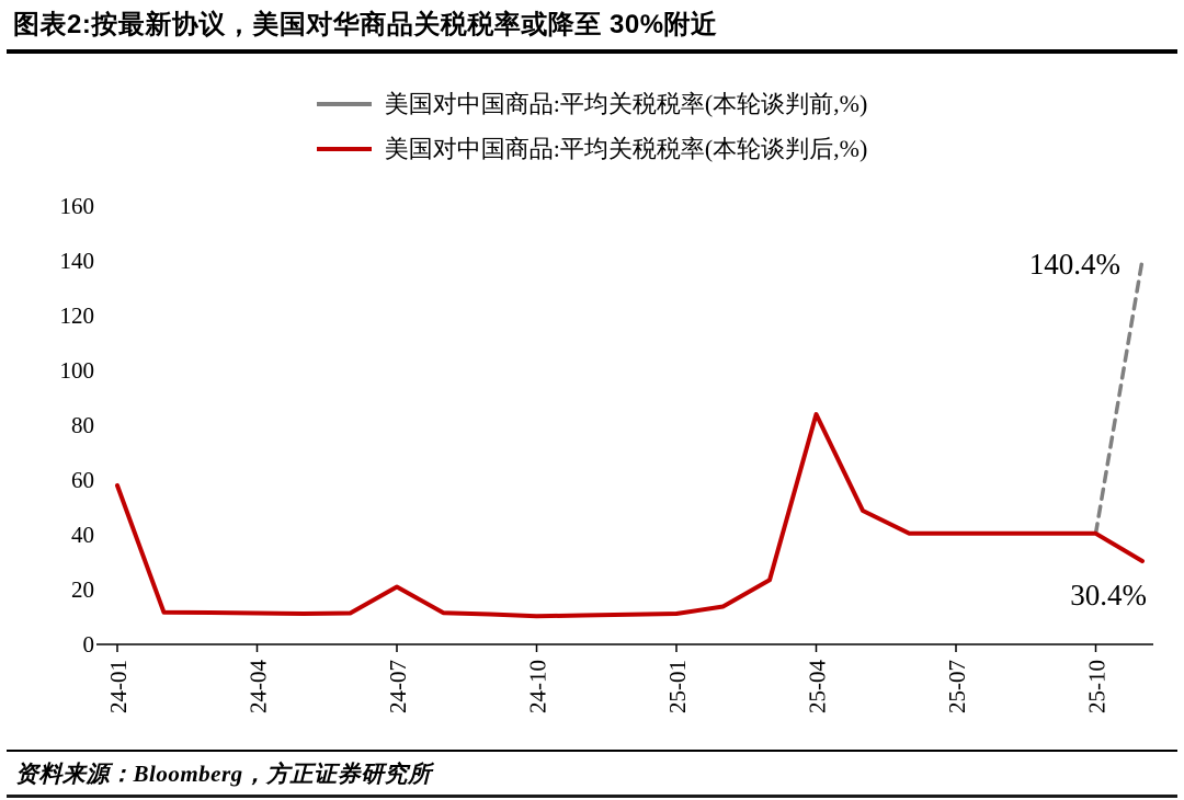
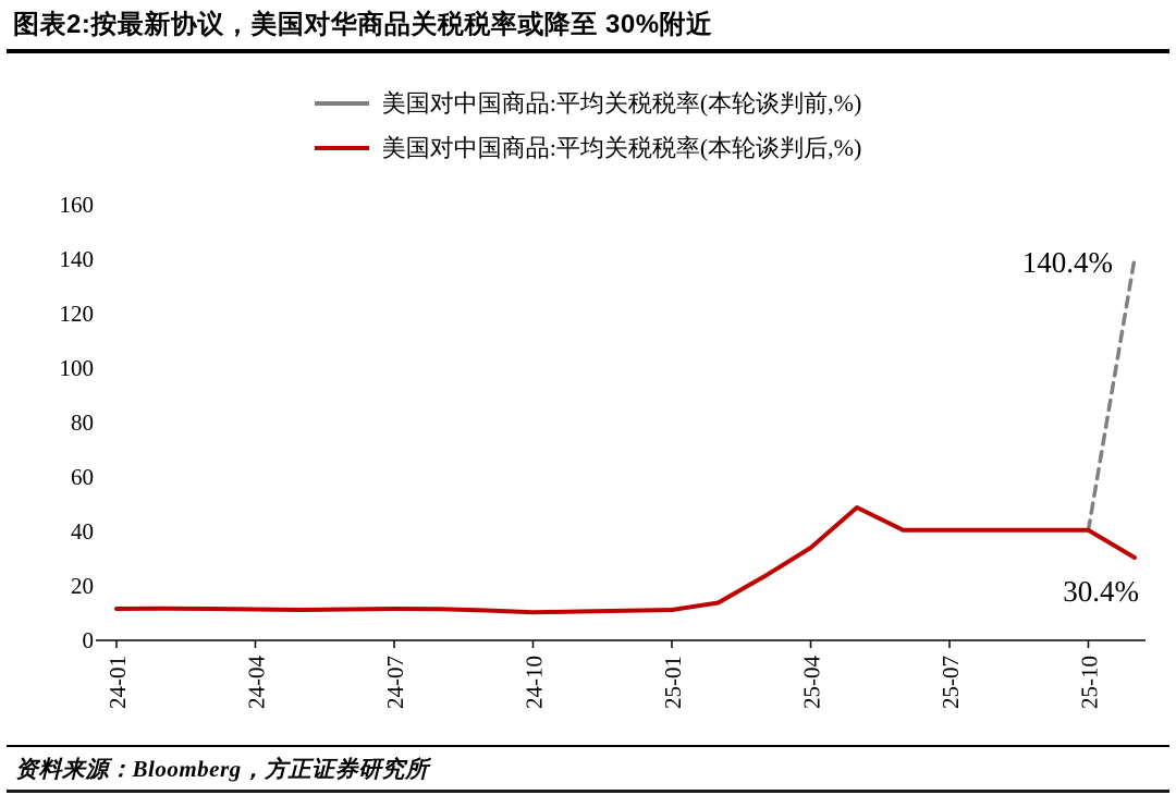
美国对中国商品:平均关税税率(本轮谈判后,%)/24-01: 58 -> 12
美国对中国商品:平均关税税率(本轮谈判后,%)/24-07: 21 -> 12
美国对中国商品:平均关税税率(本轮谈判后,%)/25-04: 84 -> 34
